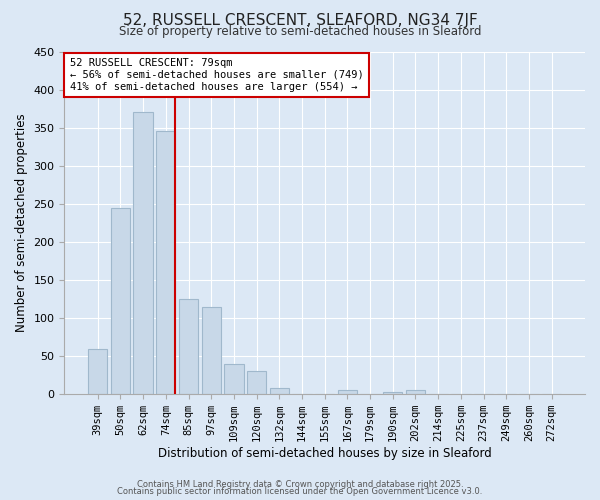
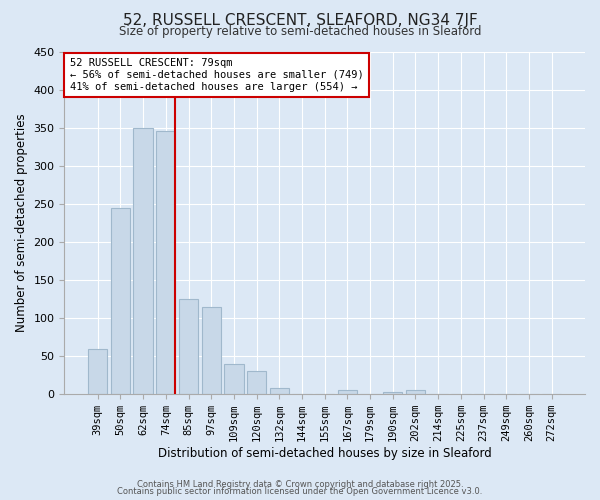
62sqm: 370 -> 350
